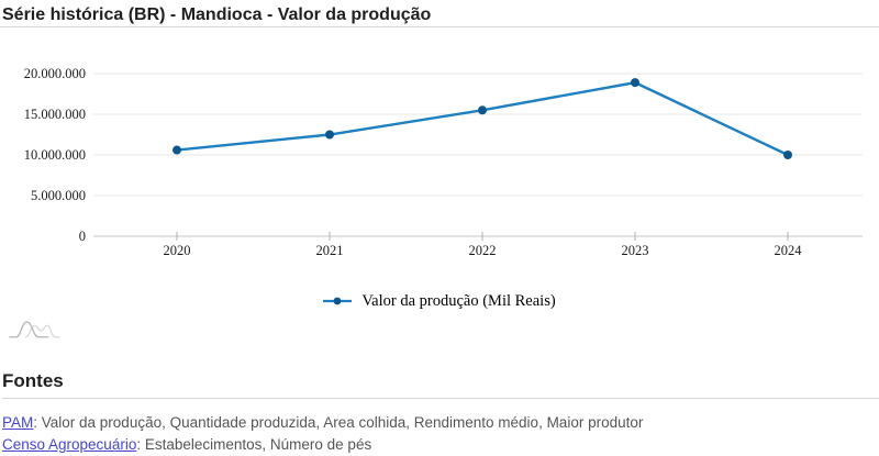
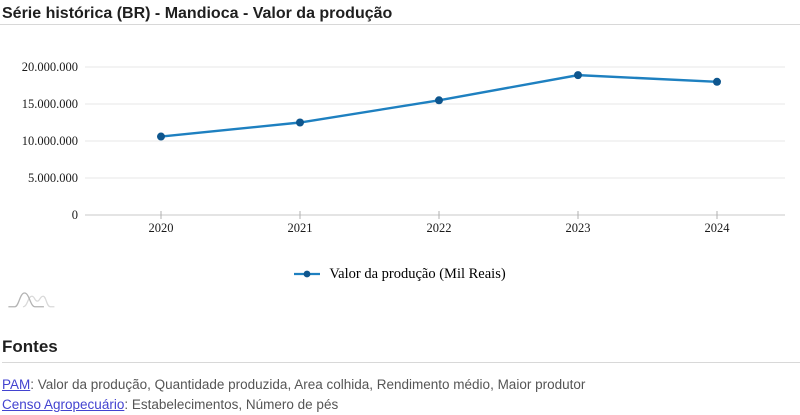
2024: 10000000 -> 18000000
